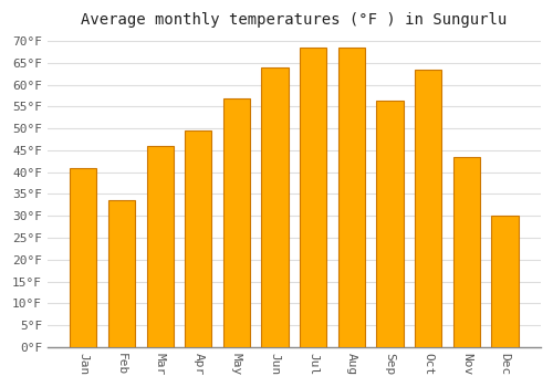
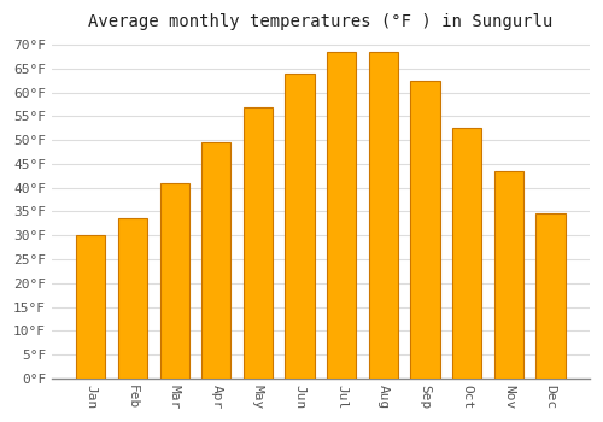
Jan: 41.0°F -> 30.0°F
Mar: 46.0°F -> 41.0°F
Sep: 56.5°F -> 62.5°F
Oct: 63.5°F -> 52.5°F
Dec: 30.0°F -> 34.5°F
